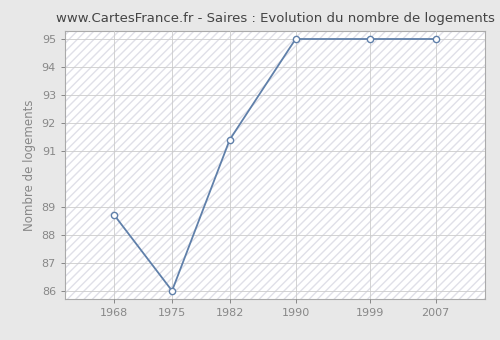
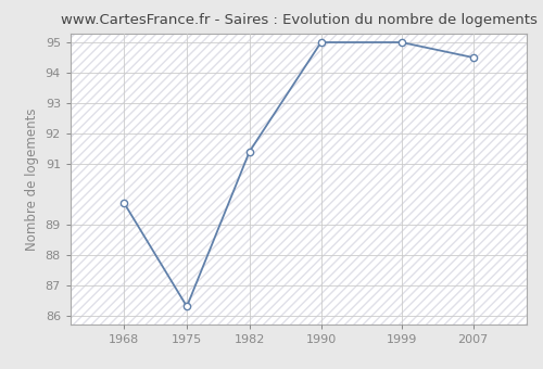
1968: 88.7 -> 89.7
1975: 86.0 -> 86.3
2007: 95.0 -> 94.5
